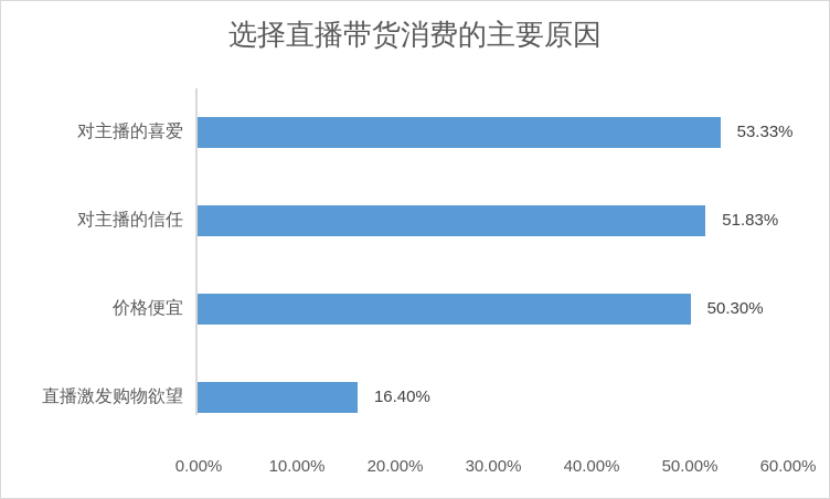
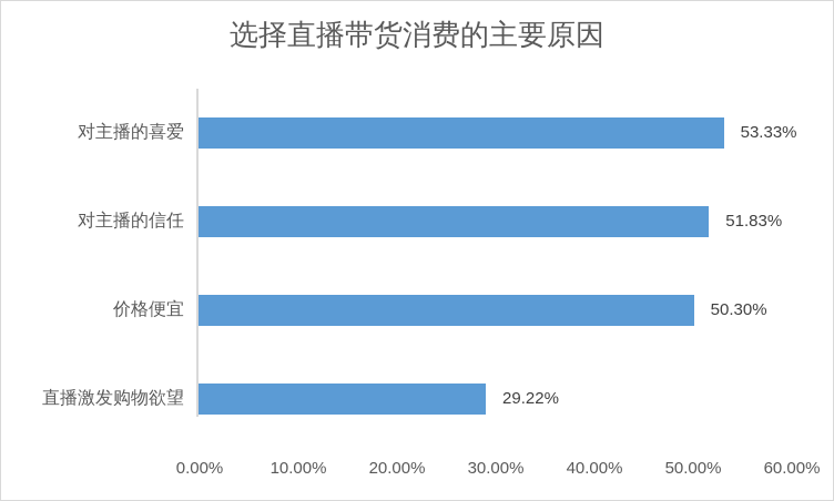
直播激发购物欲望: 16.40% -> 29.22%
